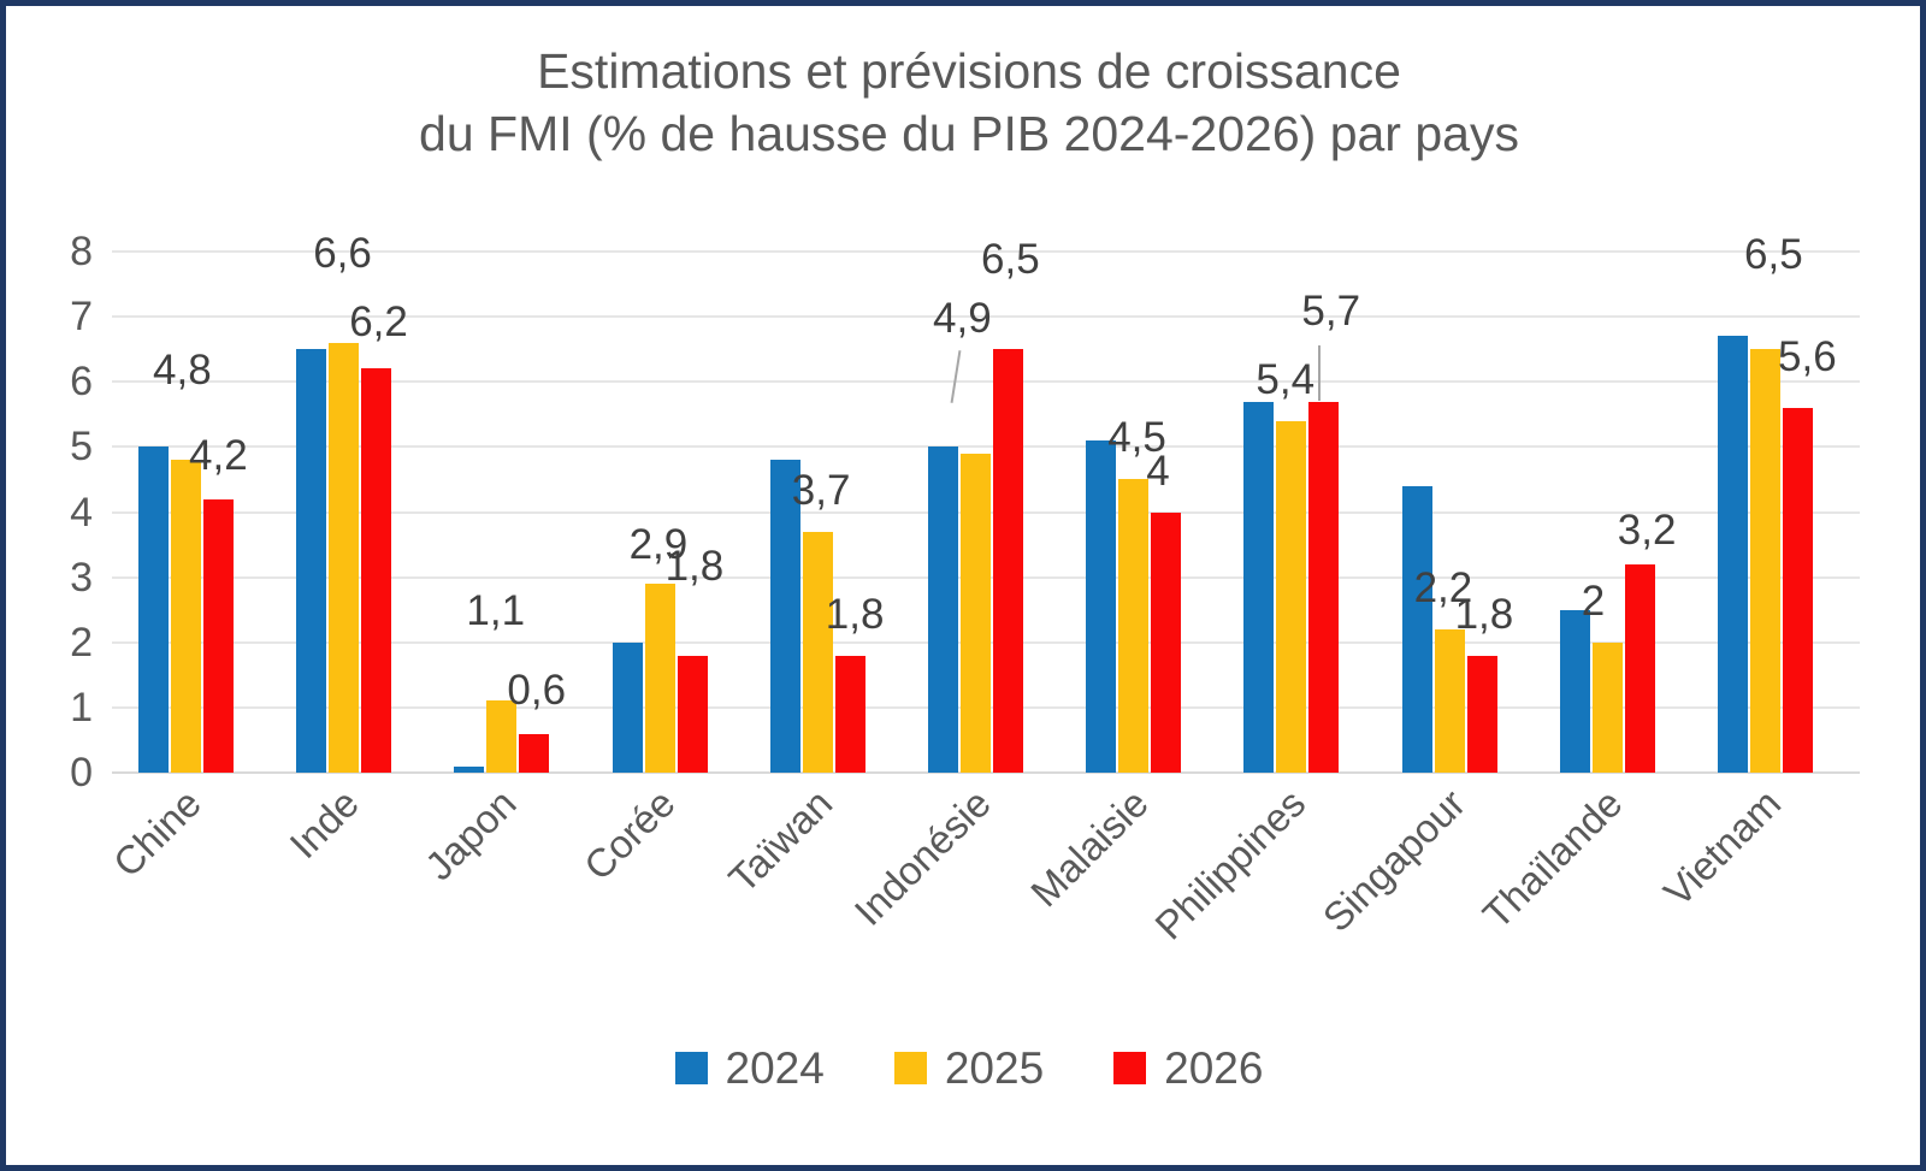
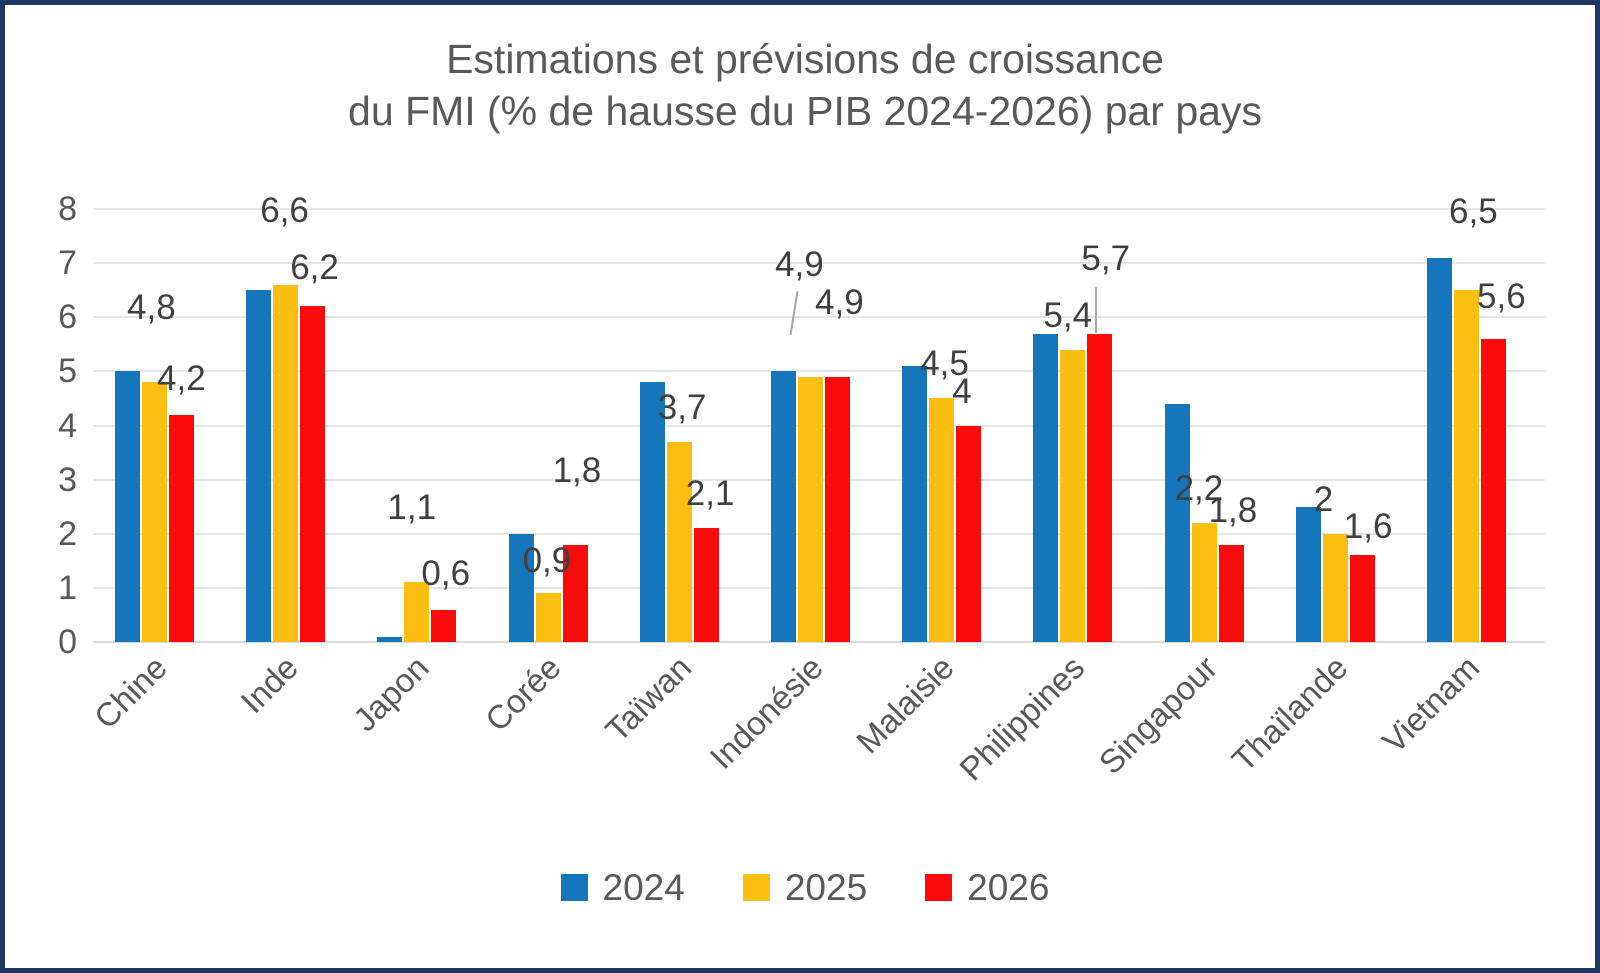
2025/Corée: 2,9 -> 0,9
2026/Taïwan: 1,8 -> 2,1
2026/Indonésie: 6,5 -> 4,9
2026/Thaïlande: 3,2 -> 1,6
2024/Vietnam: 6.7 -> 7.1
